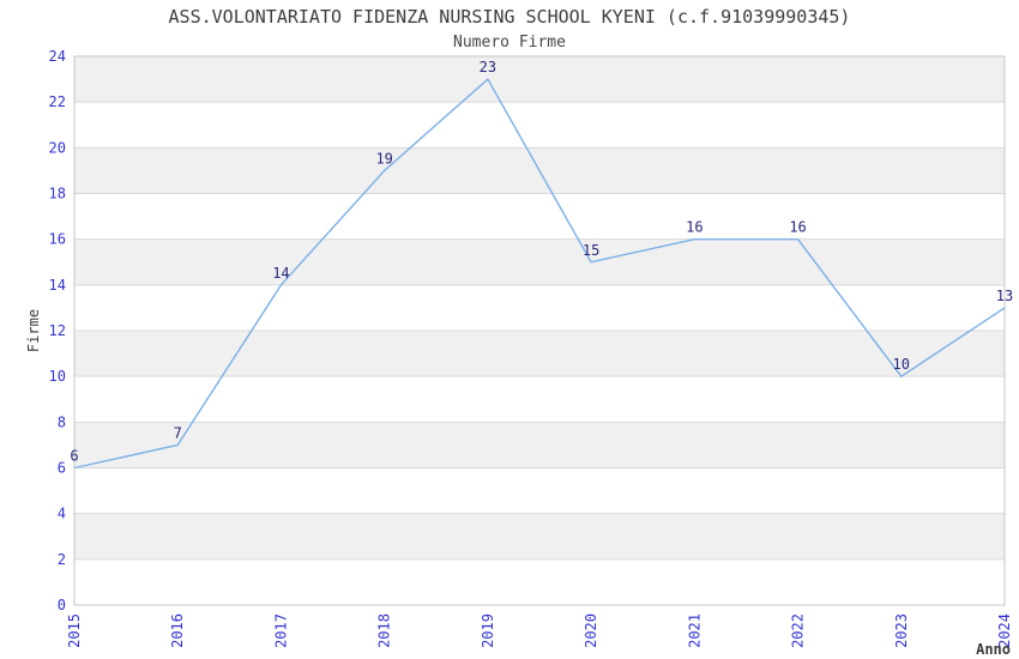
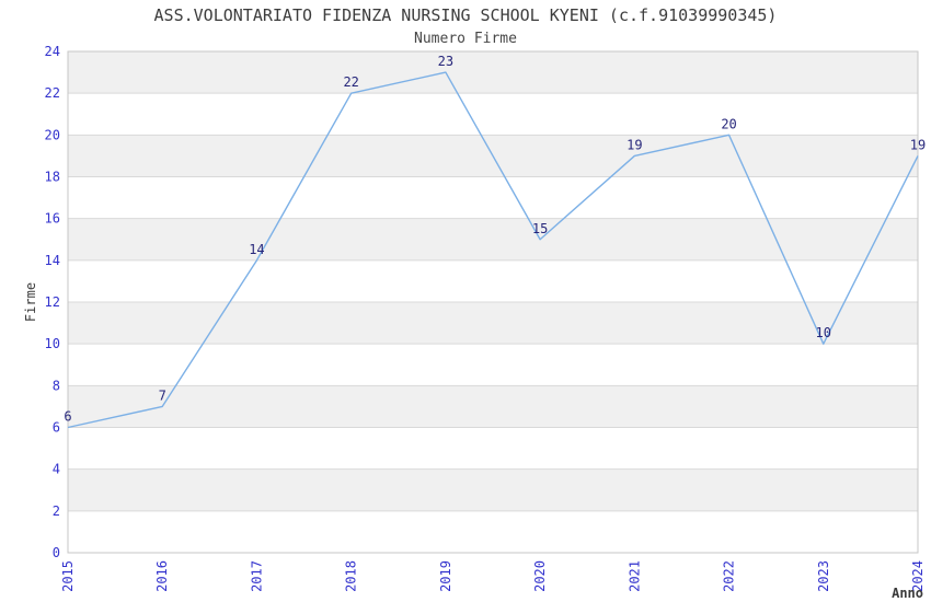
2018: 19 -> 22
2021: 16 -> 19
2022: 16 -> 20
2024: 13 -> 19
